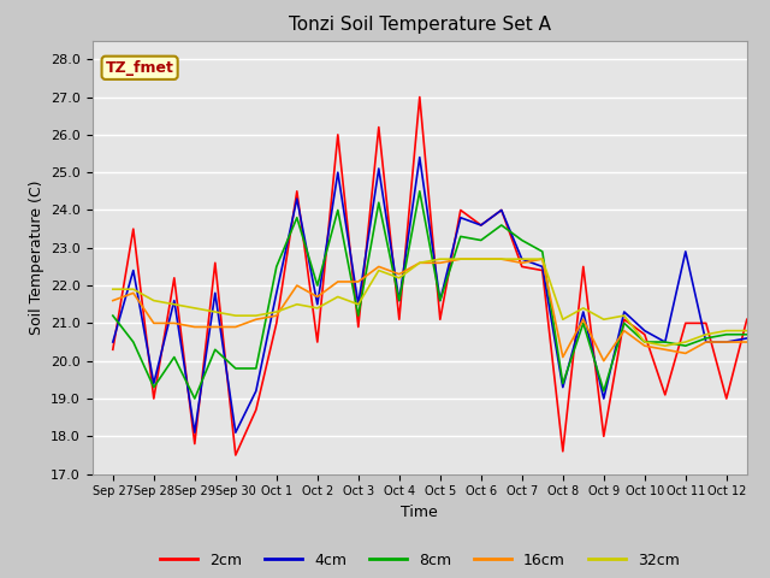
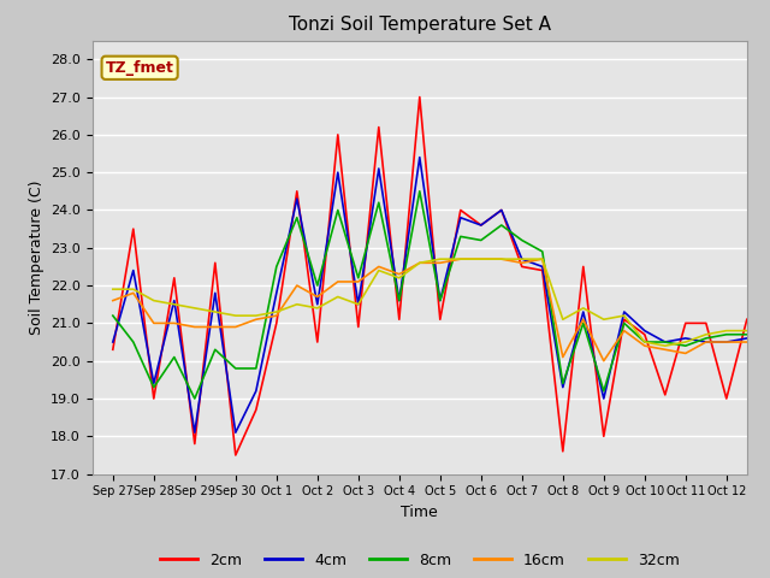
8cm/Oct 3: 21.2 -> 22.2
4cm/Oct 11: 22.9 -> 20.6
